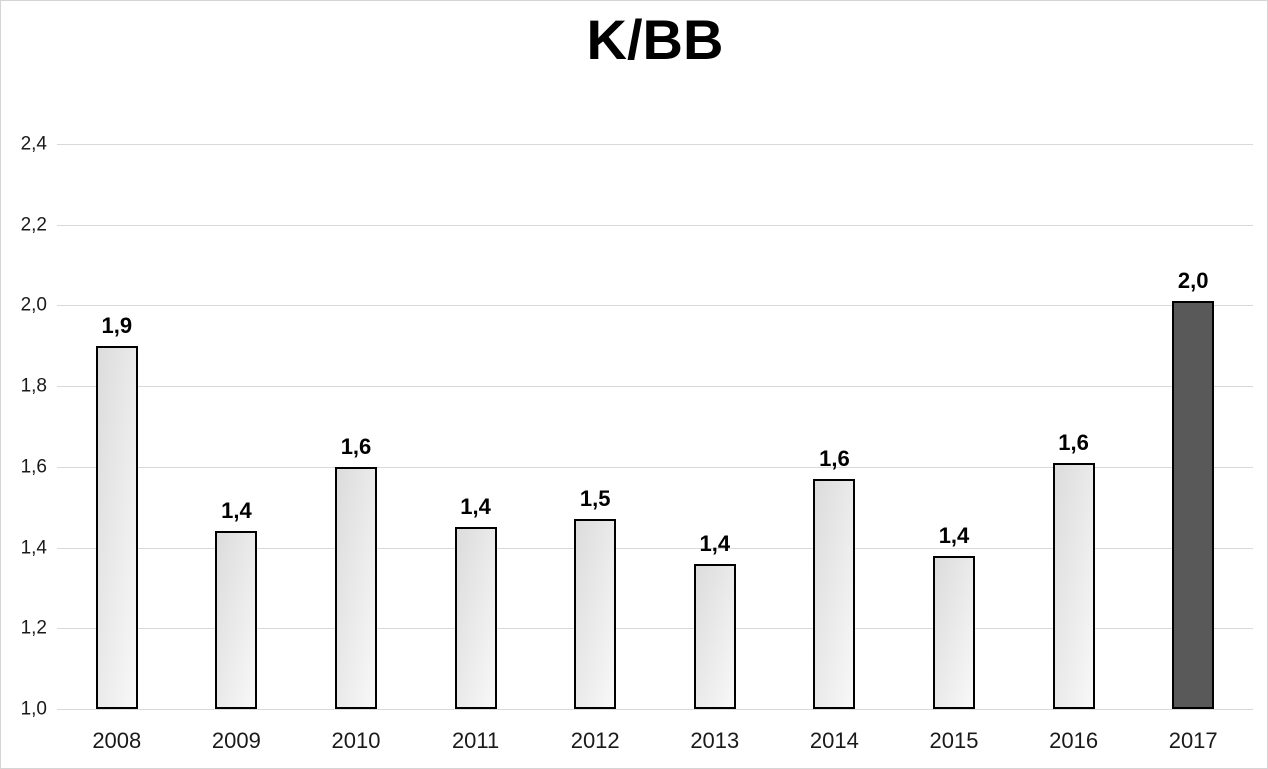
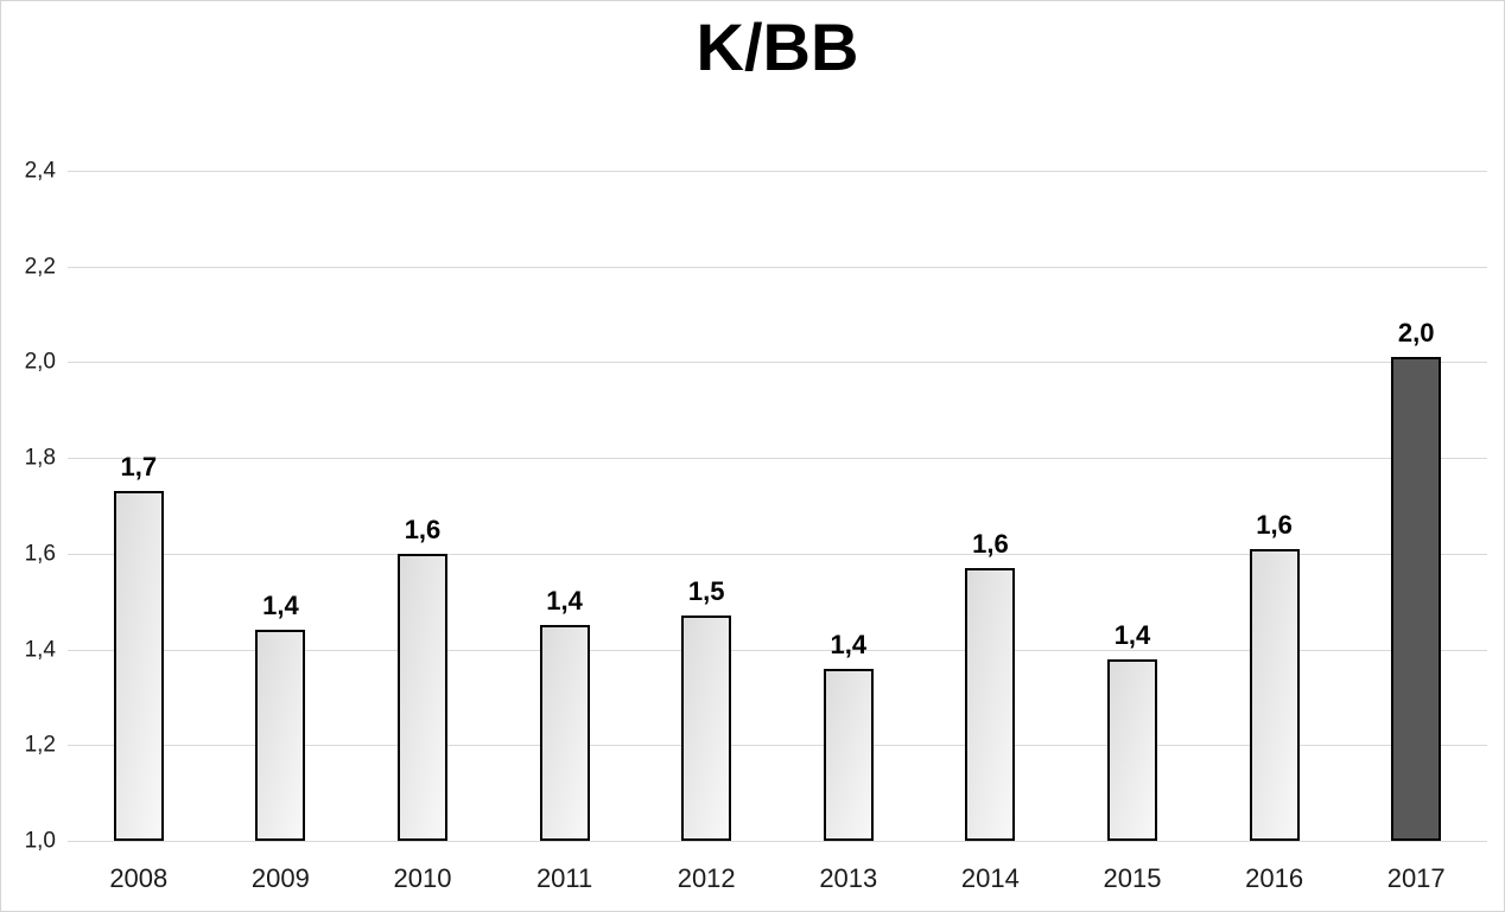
2008: 1,9 -> 1,7
